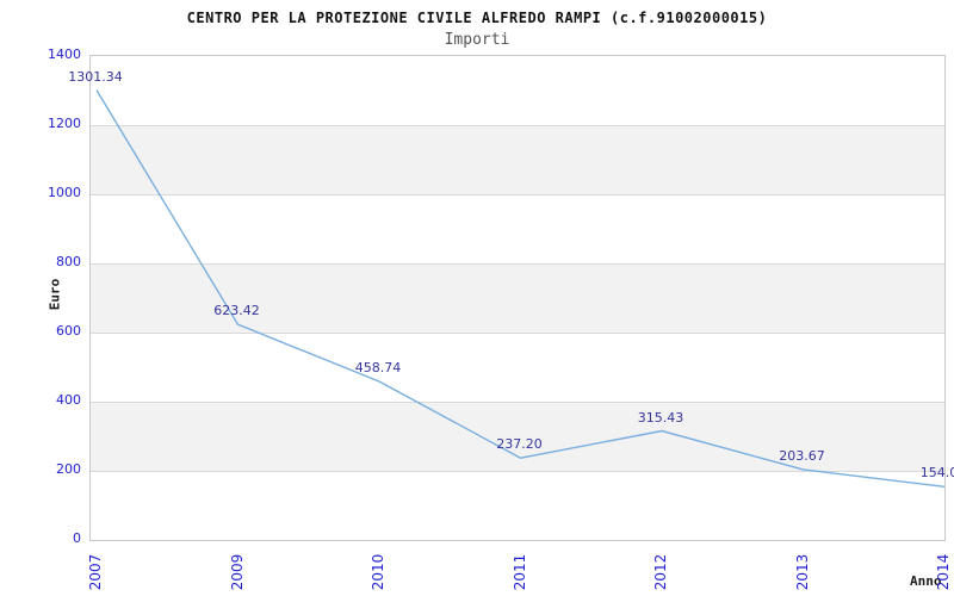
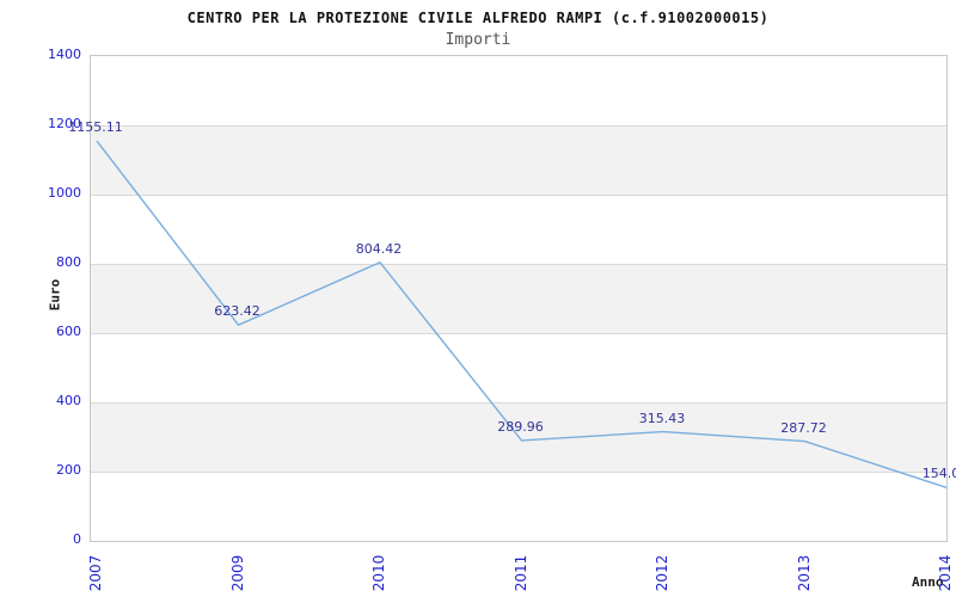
2007: 1301.34 -> 1155.11
2010: 458.74 -> 804.42
2011: 237.20 -> 289.96
2013: 203.67 -> 287.72
